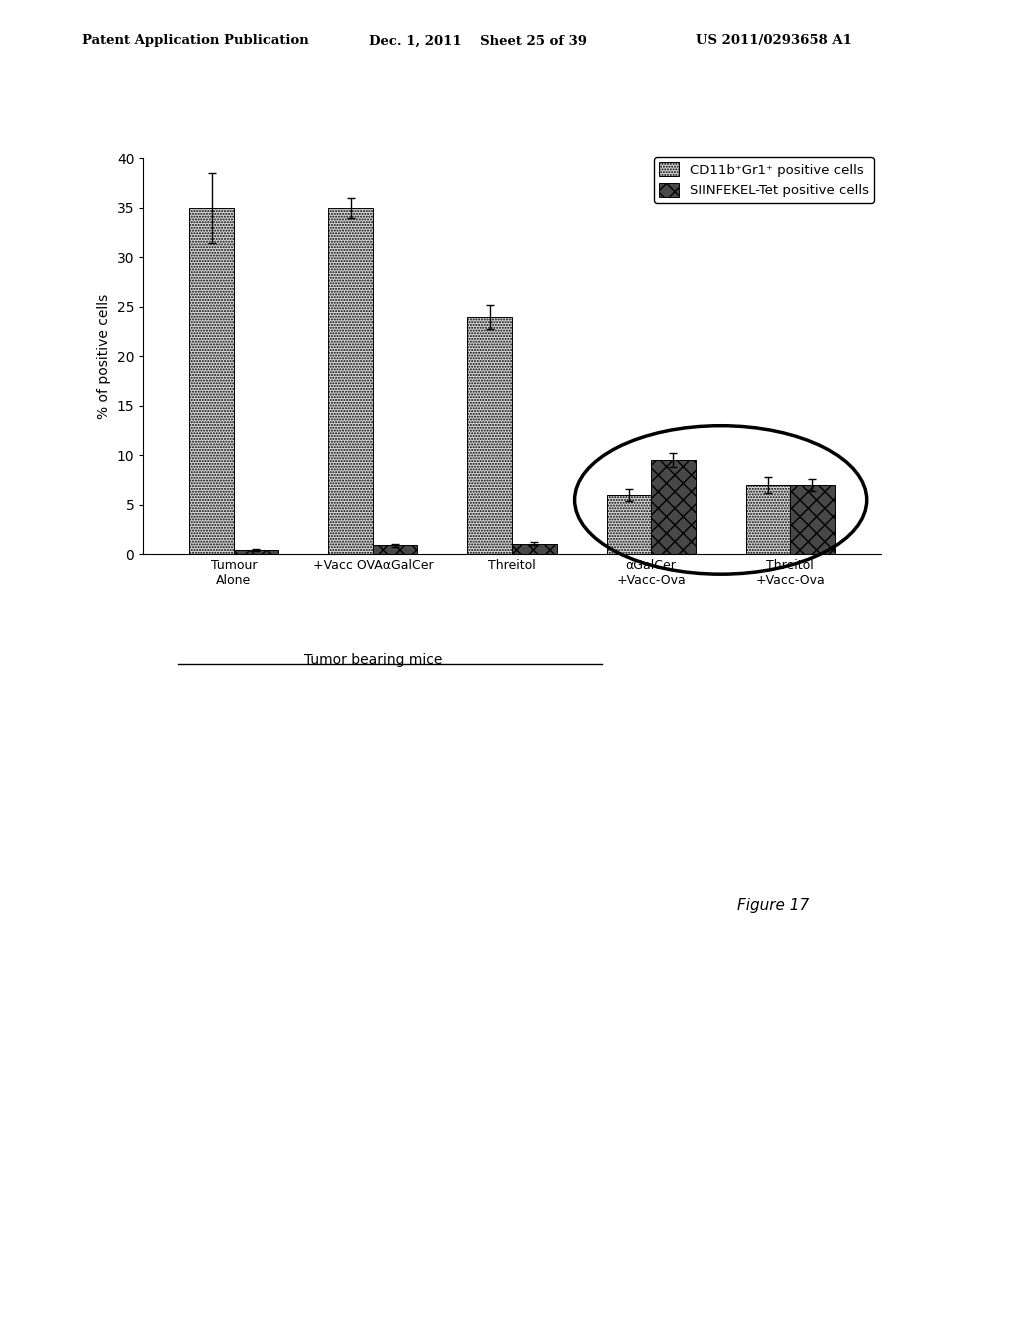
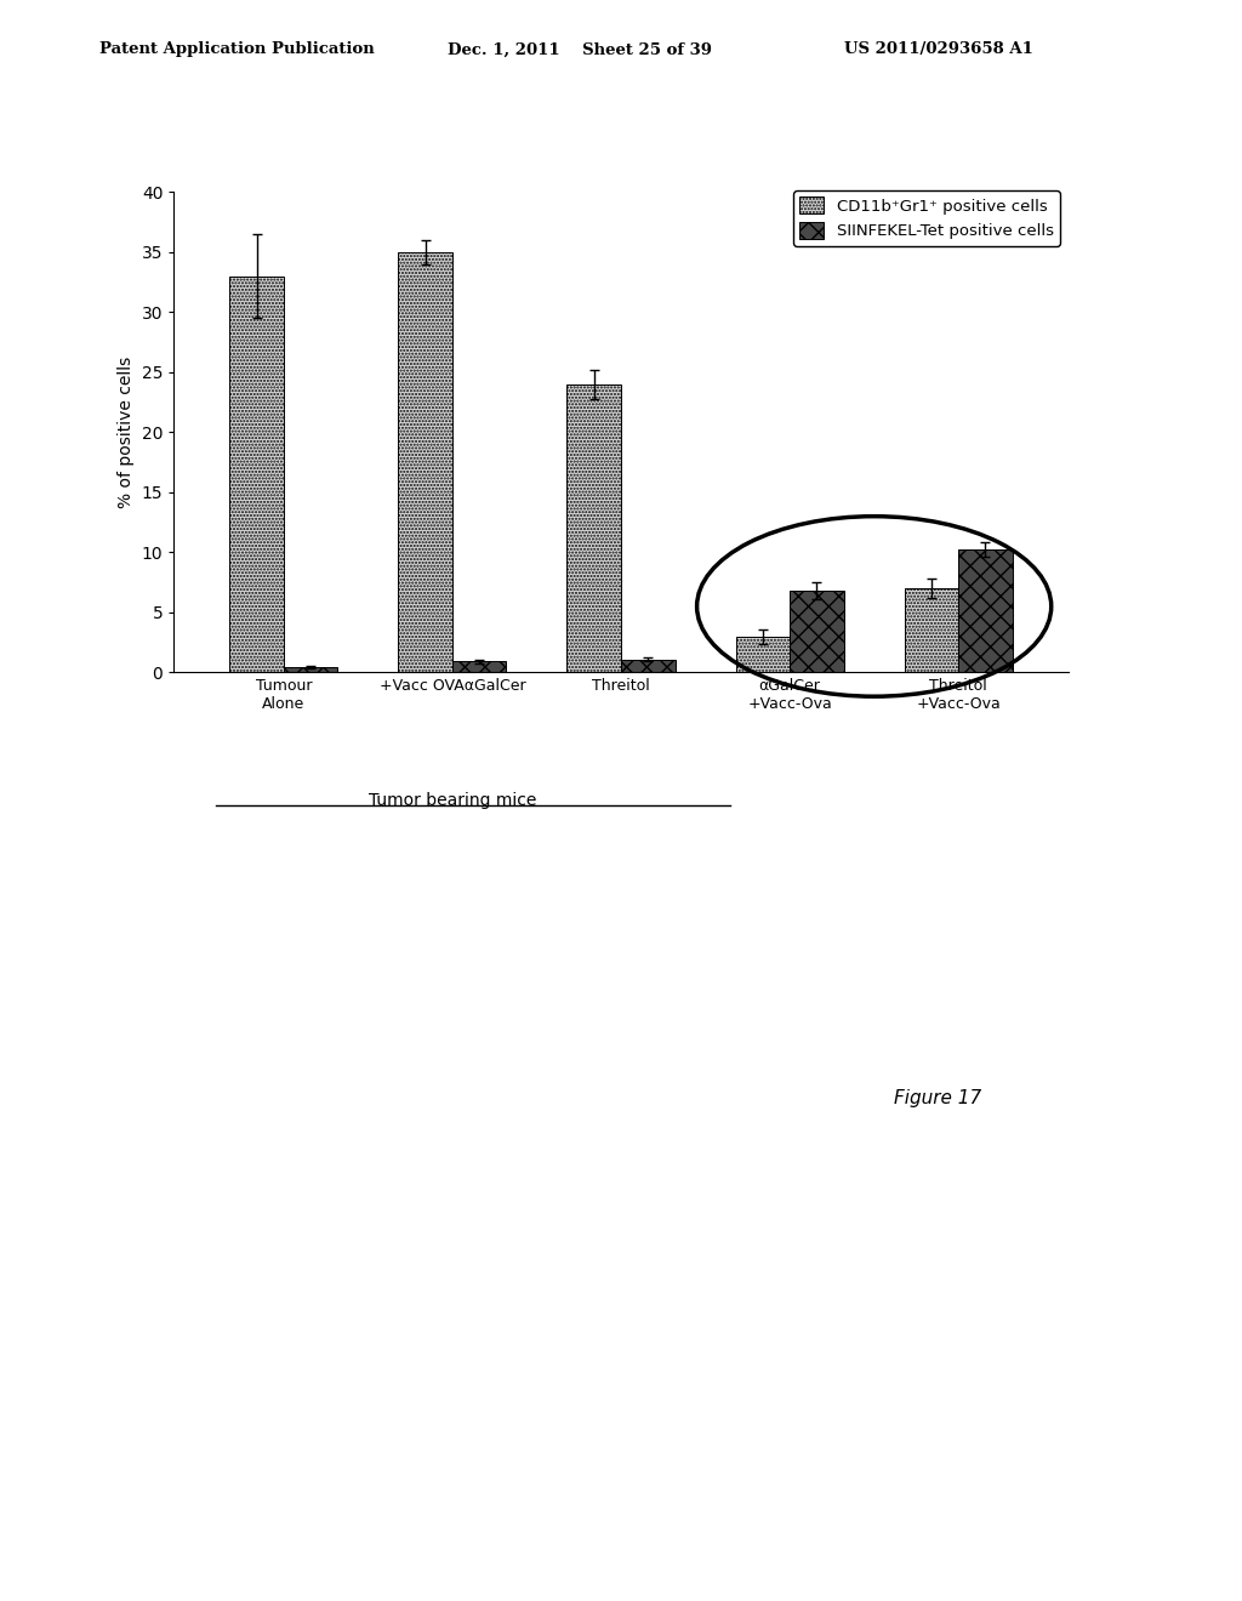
CD11b⁺Gr1⁺ positive cells/Tumour Alone: 35 -> 33
CD11b⁺Gr1⁺ positive cells/αGalCer +Vacc-Ova: 6 -> 3
SIINFEKEL-Tet positive cells/αGalCer +Vacc-Ova: 9.5 -> 6.8
SIINFEKEL-Tet positive cells/Threitol +Vacc-Ova: 7.0 -> 10.2
